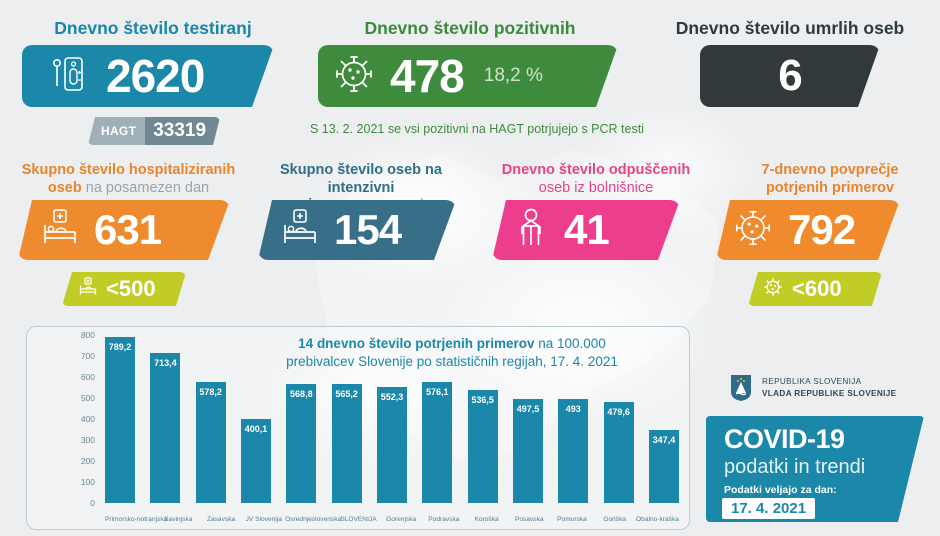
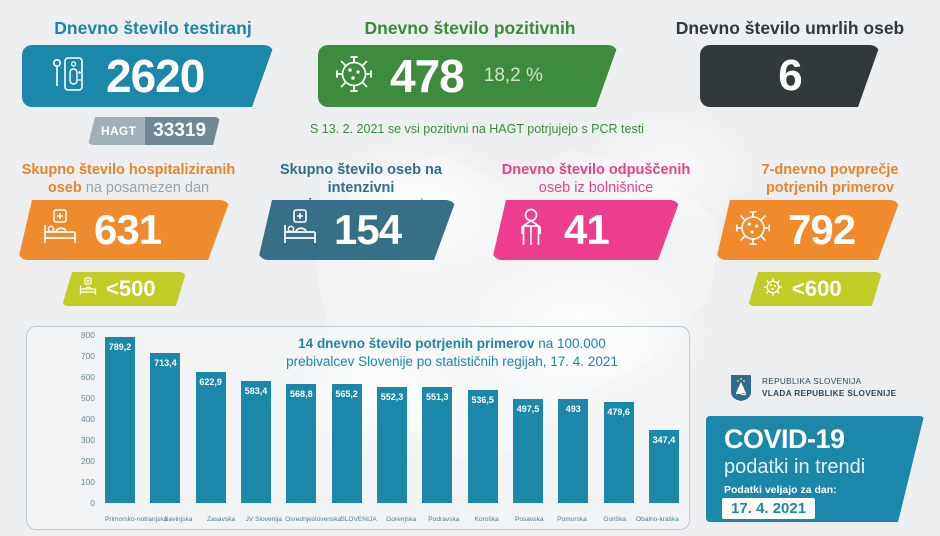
Zasavska: 578,2 -> 622,9
JV Slovenija: 400,1 -> 583,4
Podravska: 576,1 -> 551,3
